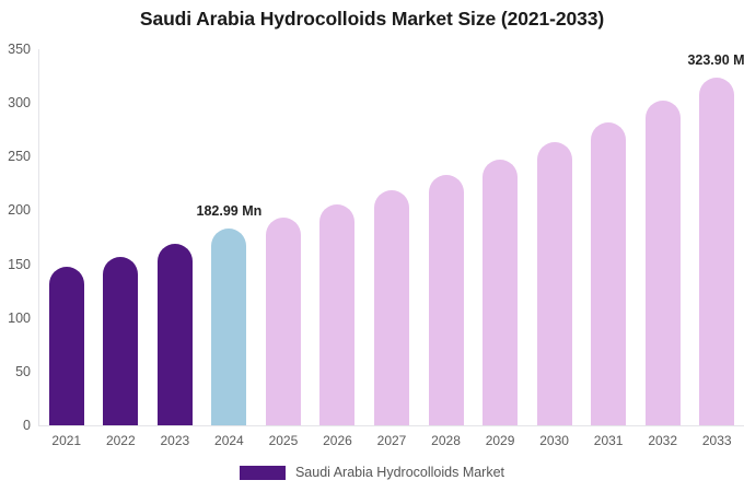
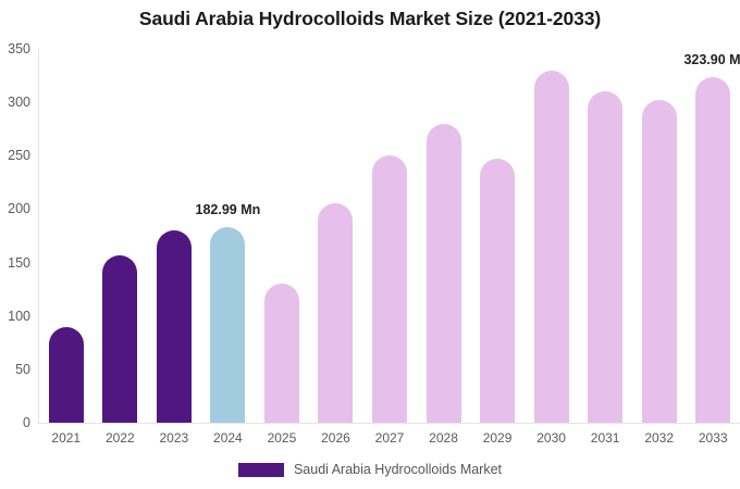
2021: 150 -> 90
2023: 170 -> 180
2025: 190 -> 130
2027: 220 -> 250
2028: 230 -> 280
2030: 260 -> 330
2031: 280 -> 310
